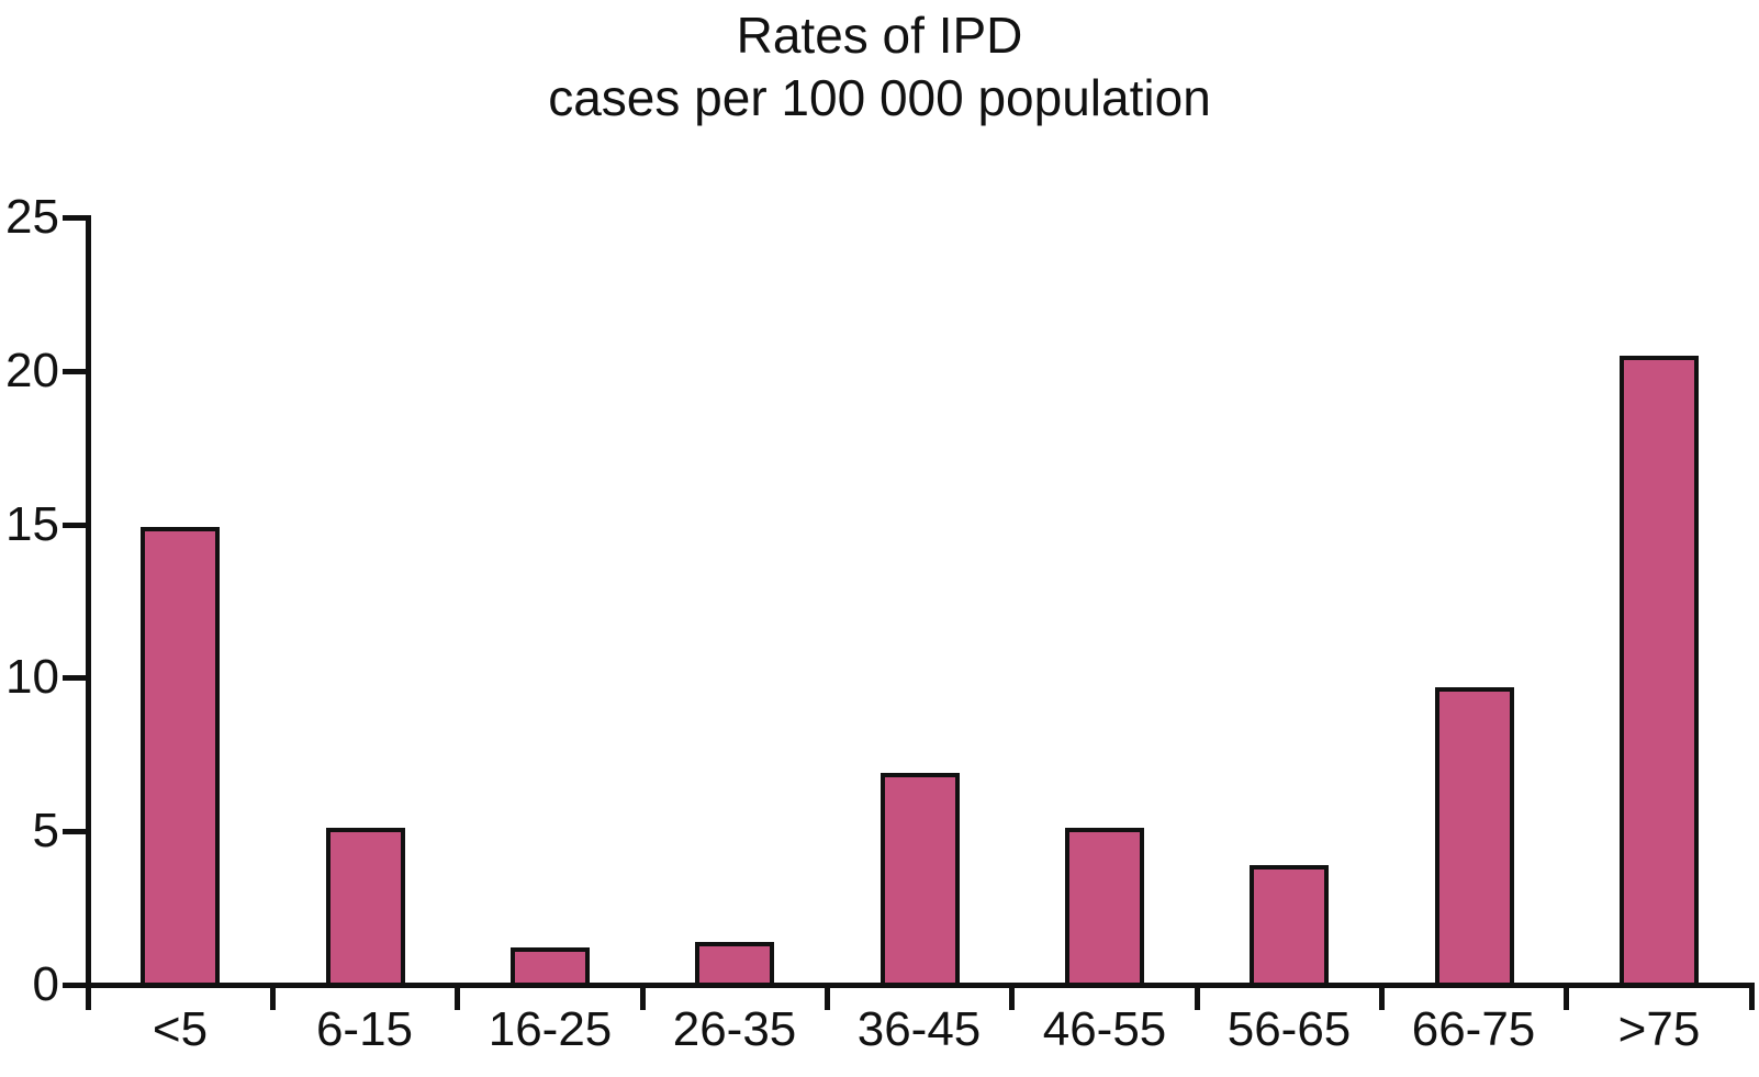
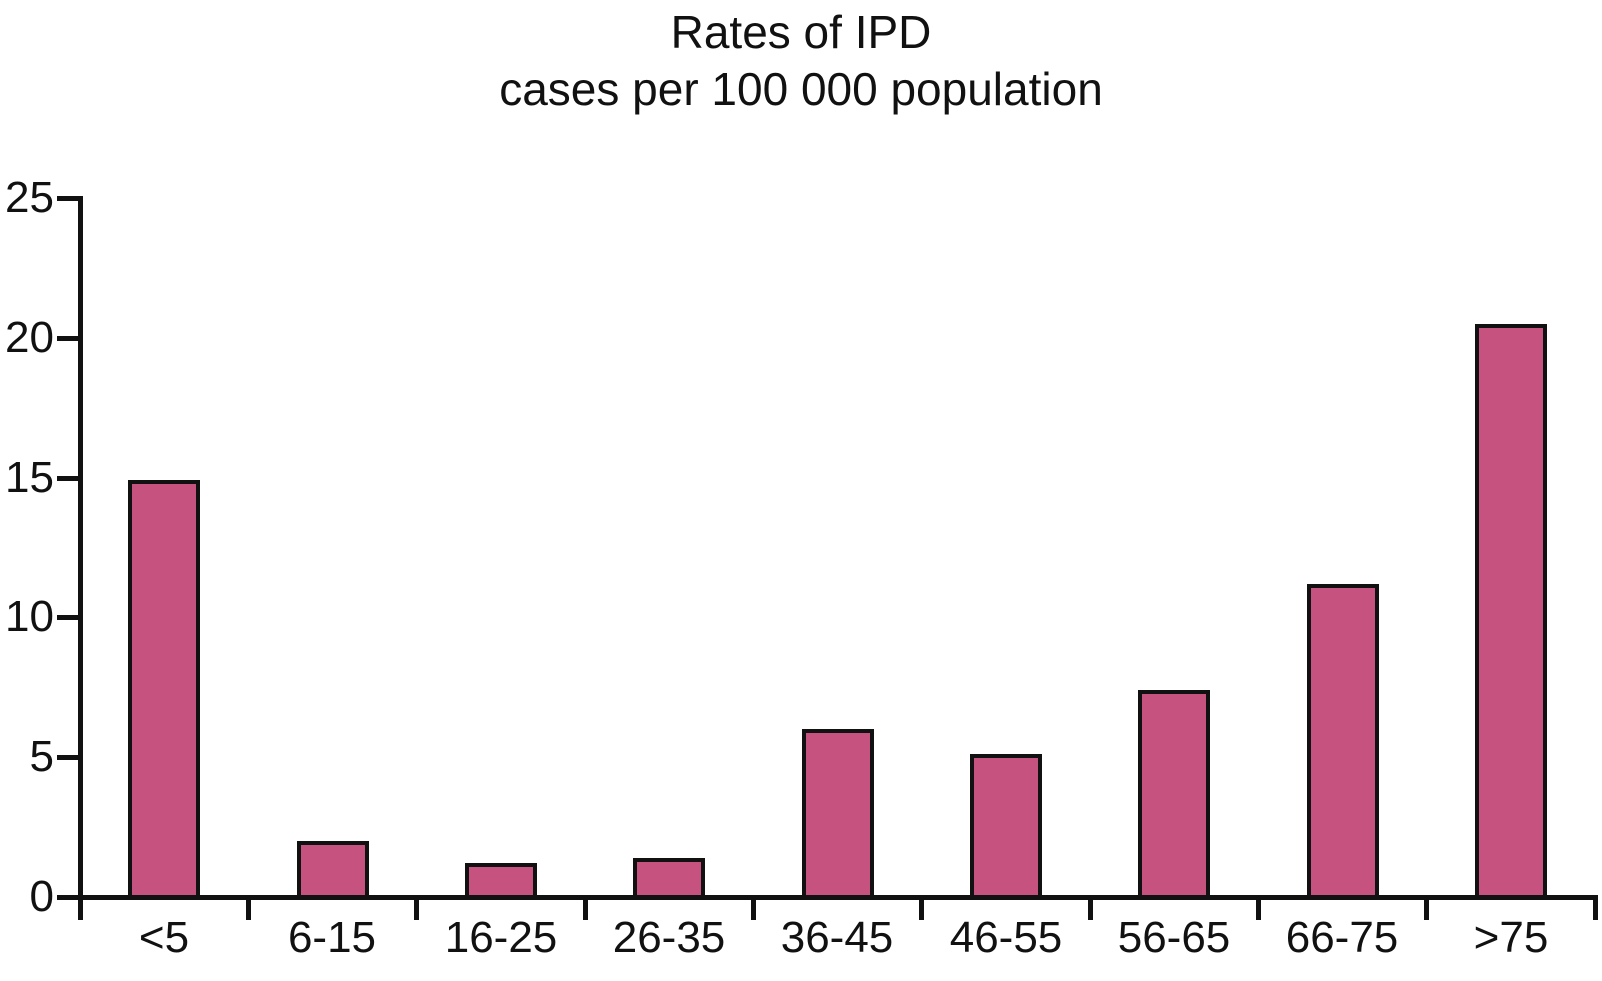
6-15: 5.1 -> 2.0
36-45: 6.9 -> 6.0
56-65: 3.9 -> 7.4
66-75: 9.7 -> 11.2
